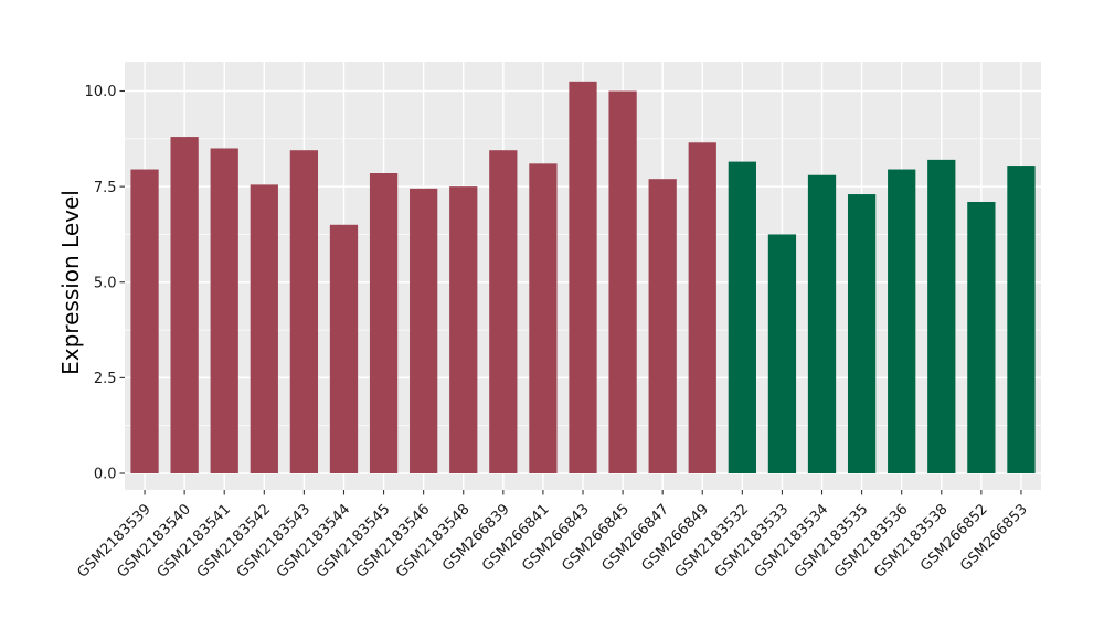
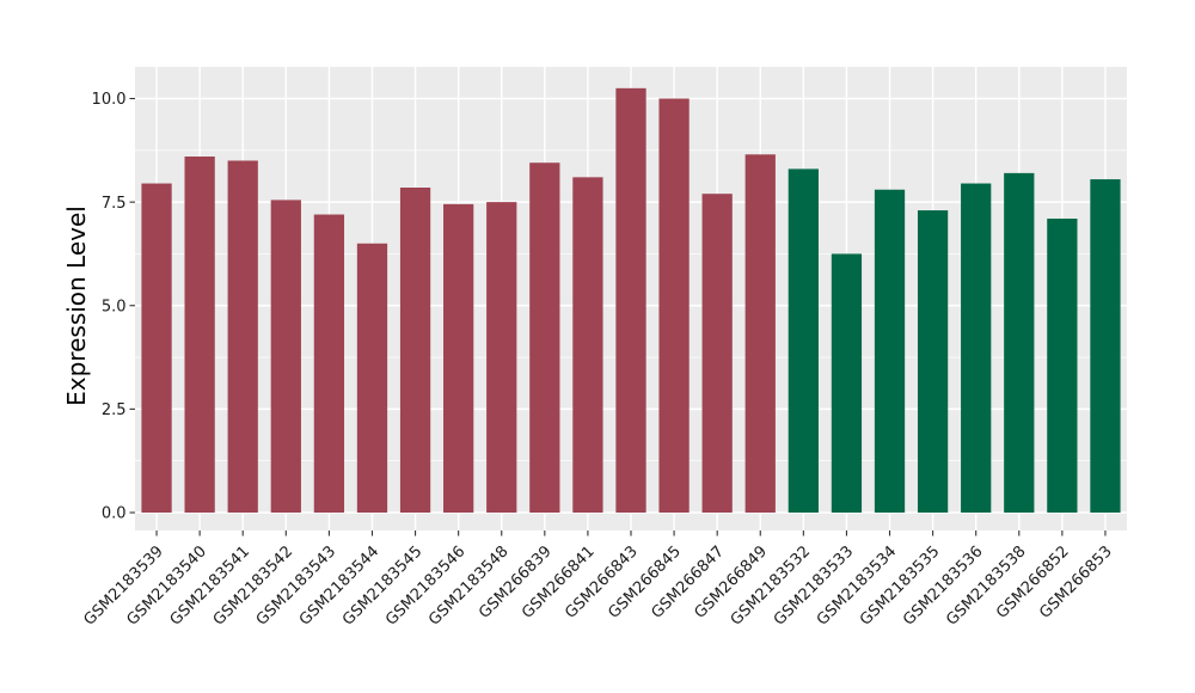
GSM2183540: 8.8 -> 8.6
GSM2183543: 8.4 -> 7.2
GSM2183532: 8.2 -> 8.3
